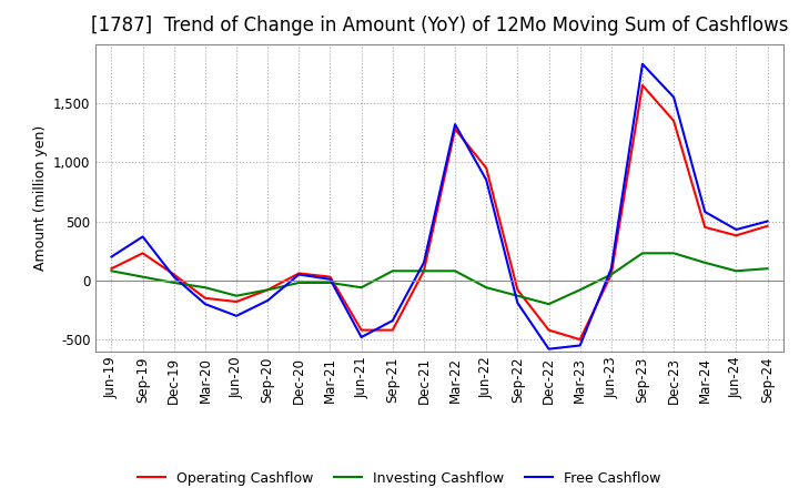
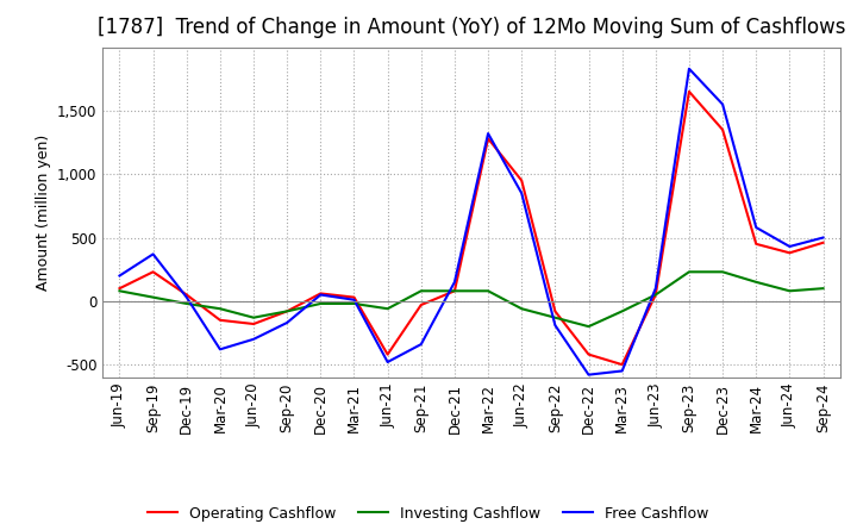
Free Cashflow/Mar-20: -200 -> -380
Operating Cashflow/Sep-21: -420 -> -30
